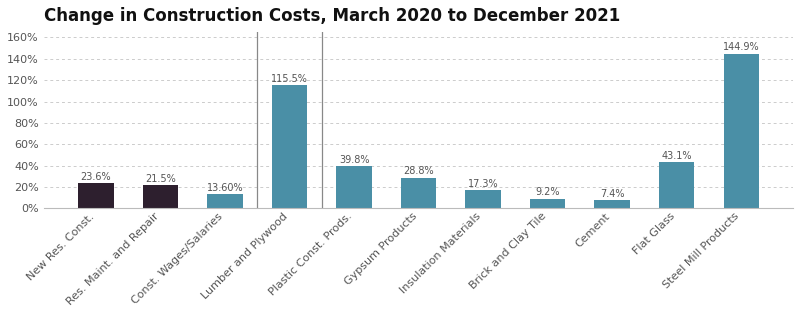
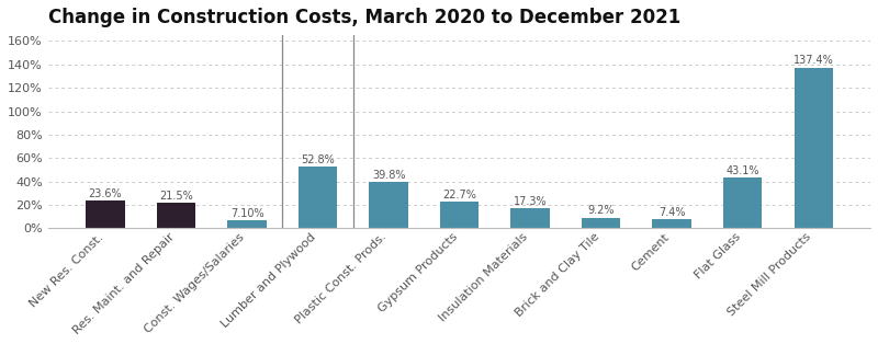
Const. Wages/Salaries: 13.60% -> 7.10%
Lumber and Plywood: 115.5% -> 52.8%
Gypsum Products: 28.8% -> 22.7%
Steel Mill Products: 144.9% -> 137.4%
